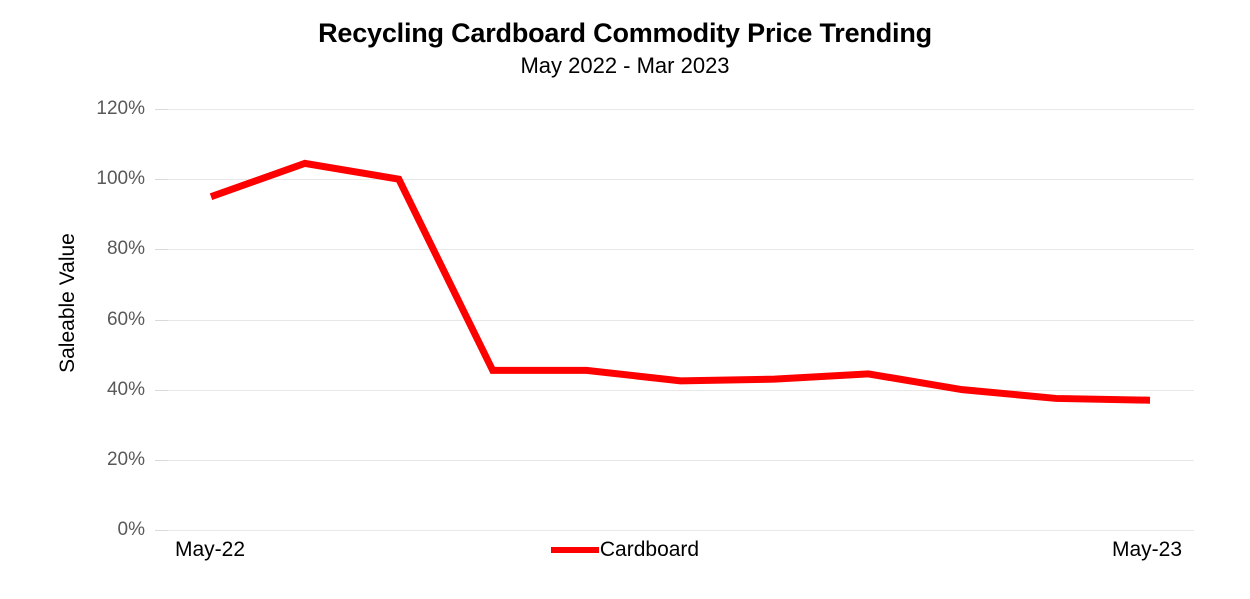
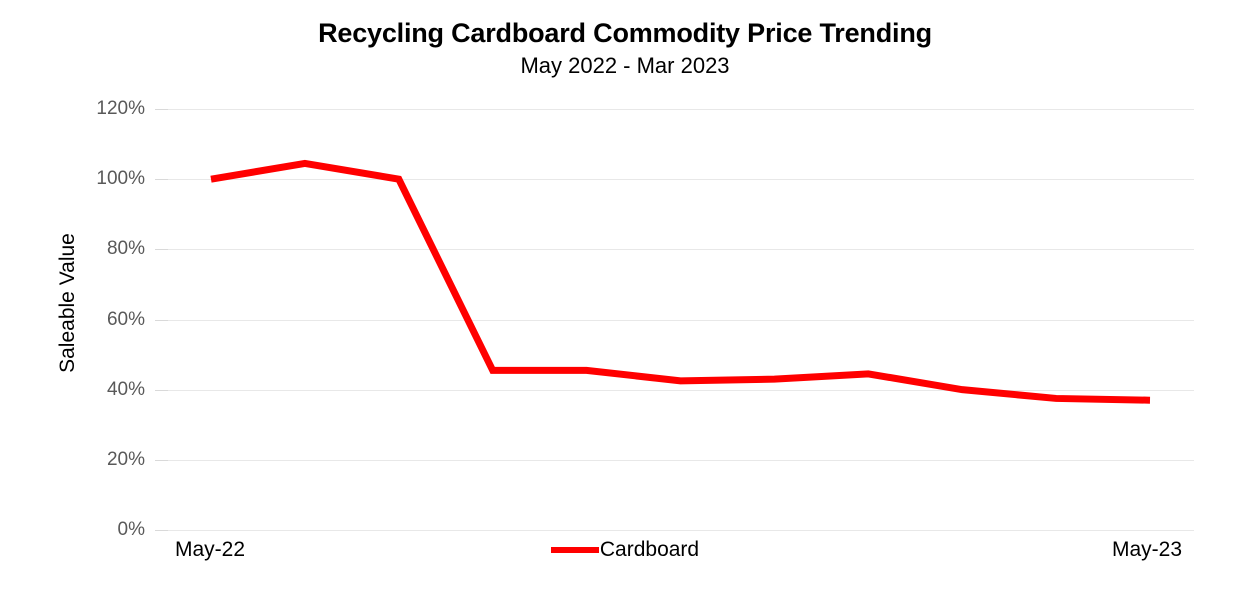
May-22: 95% -> 100%
